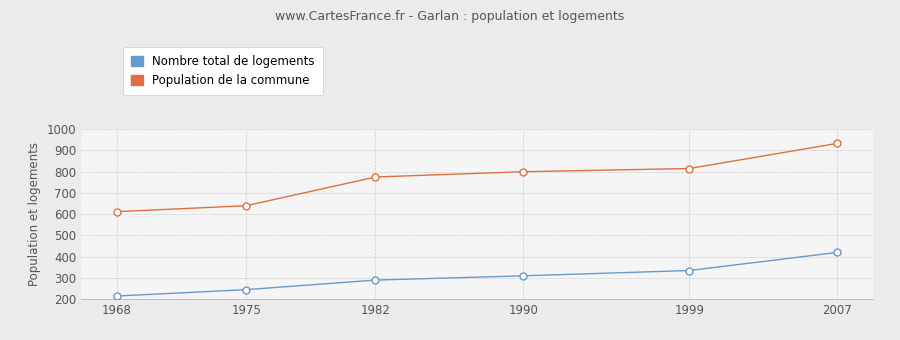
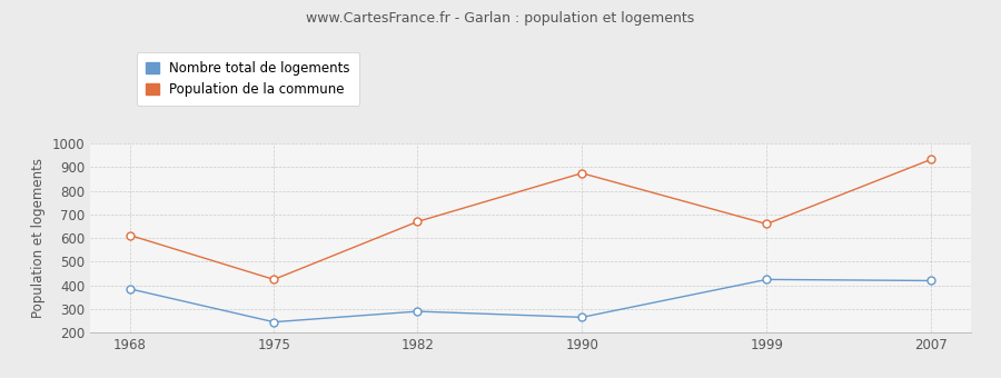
Nombre total de logements/1968: 215 -> 385
Population de la commune/1975: 640 -> 425
Population de la commune/1982: 775 -> 670
Nombre total de logements/1990: 310 -> 265
Population de la commune/1990: 800 -> 875
Nombre total de logements/1999: 335 -> 425
Population de la commune/1999: 815 -> 660
